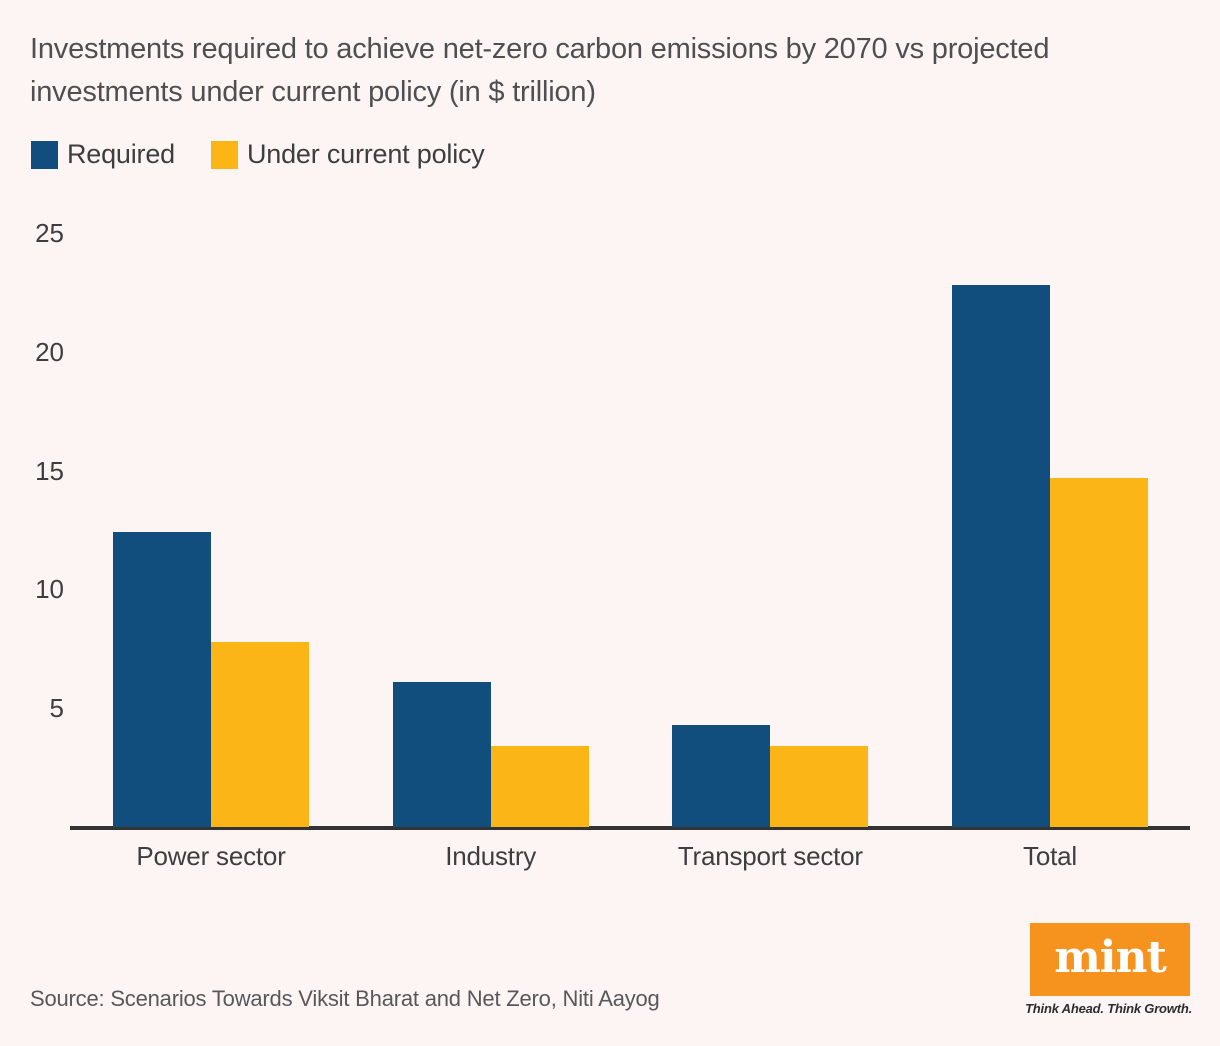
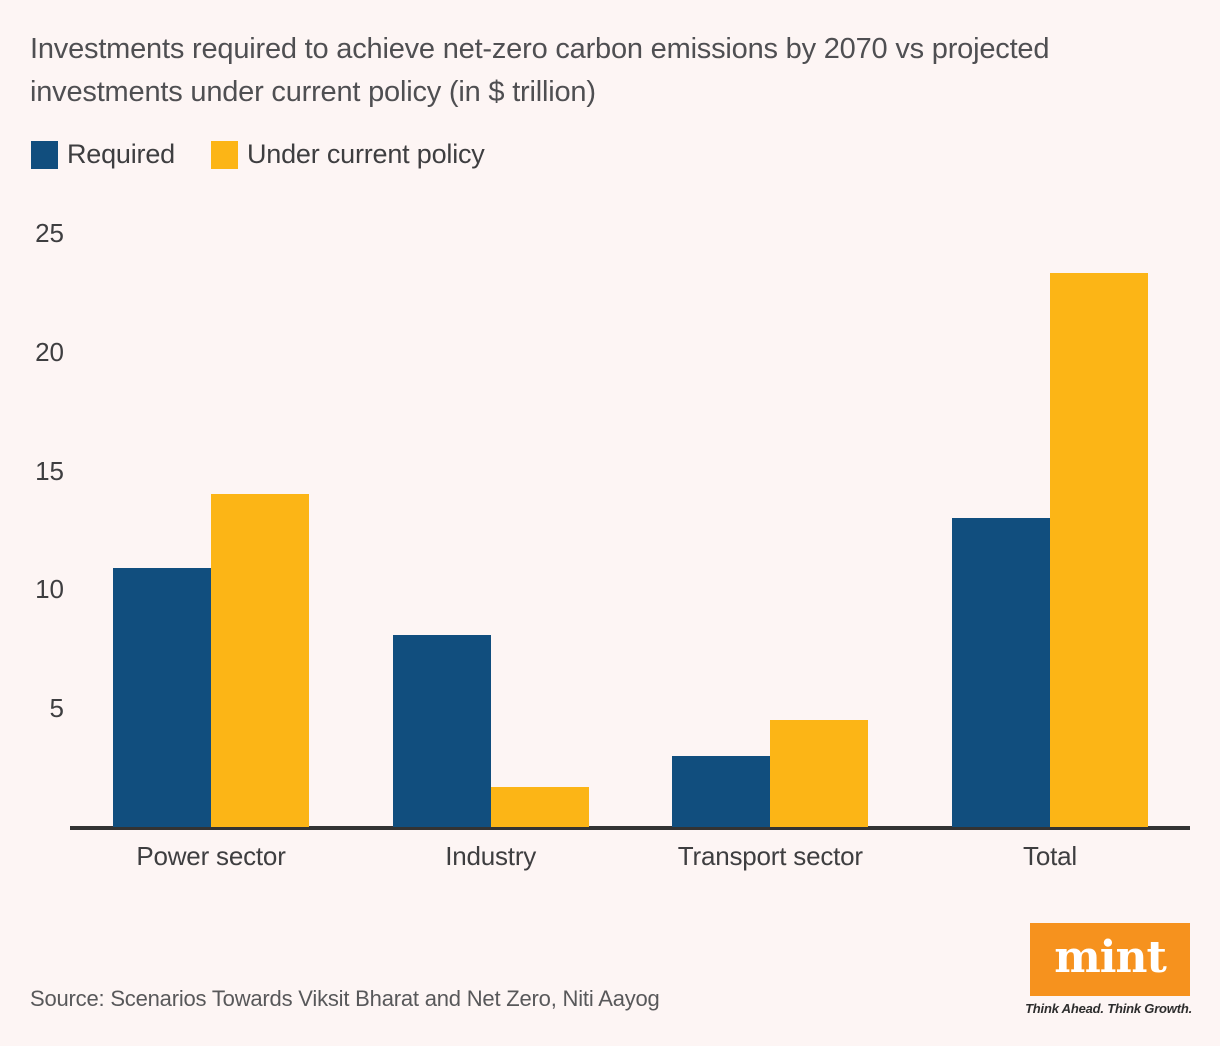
Required/Power sector: 12.4 -> 10.9
Under current policy/Power sector: 7.8 -> 14.0
Required/Industry: 6.1 -> 8.1
Under current policy/Industry: 3.4 -> 1.7
Required/Transport sector: 4.3 -> 3.0
Under current policy/Transport sector: 3.4 -> 4.5
Required/Total: 22.8 -> 13.0
Under current policy/Total: 14.7 -> 23.3
